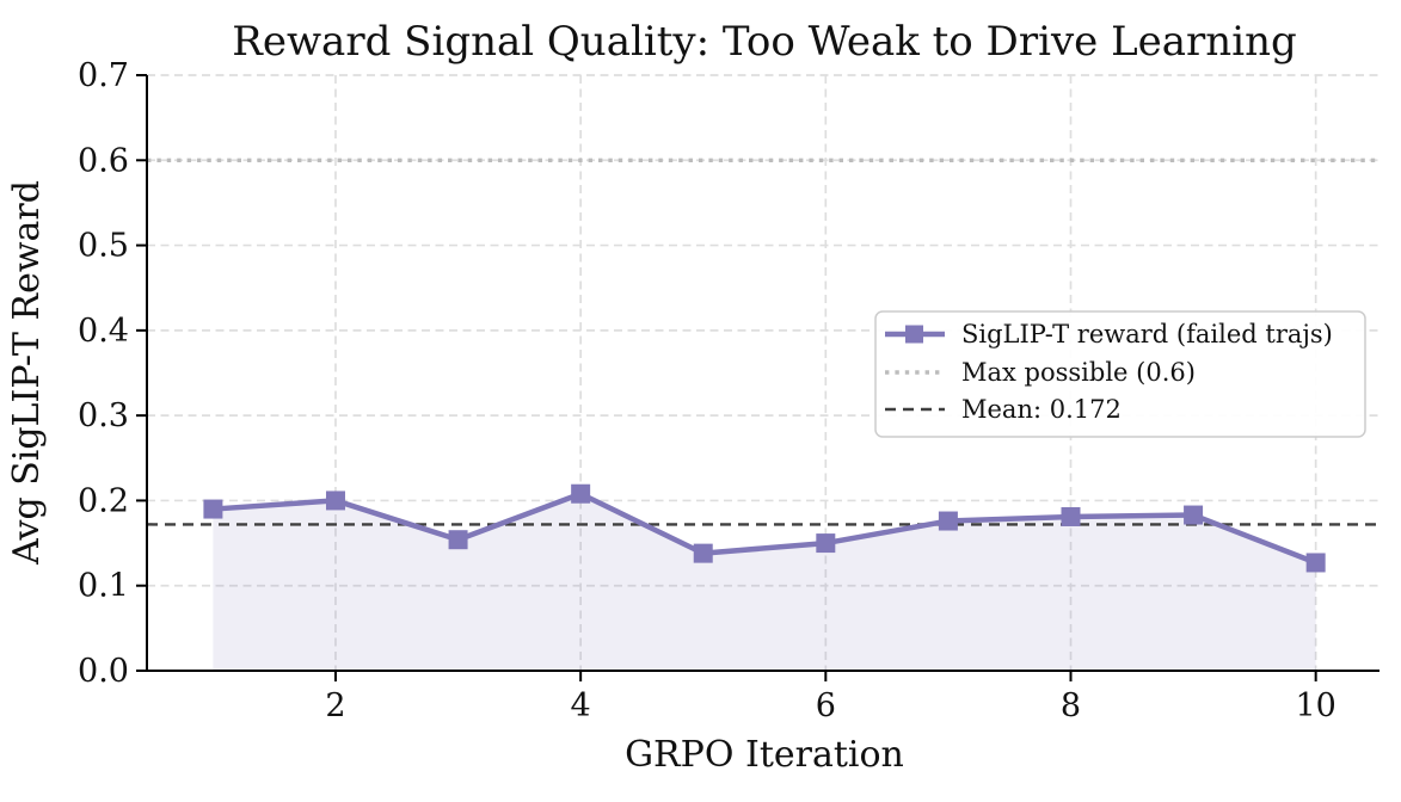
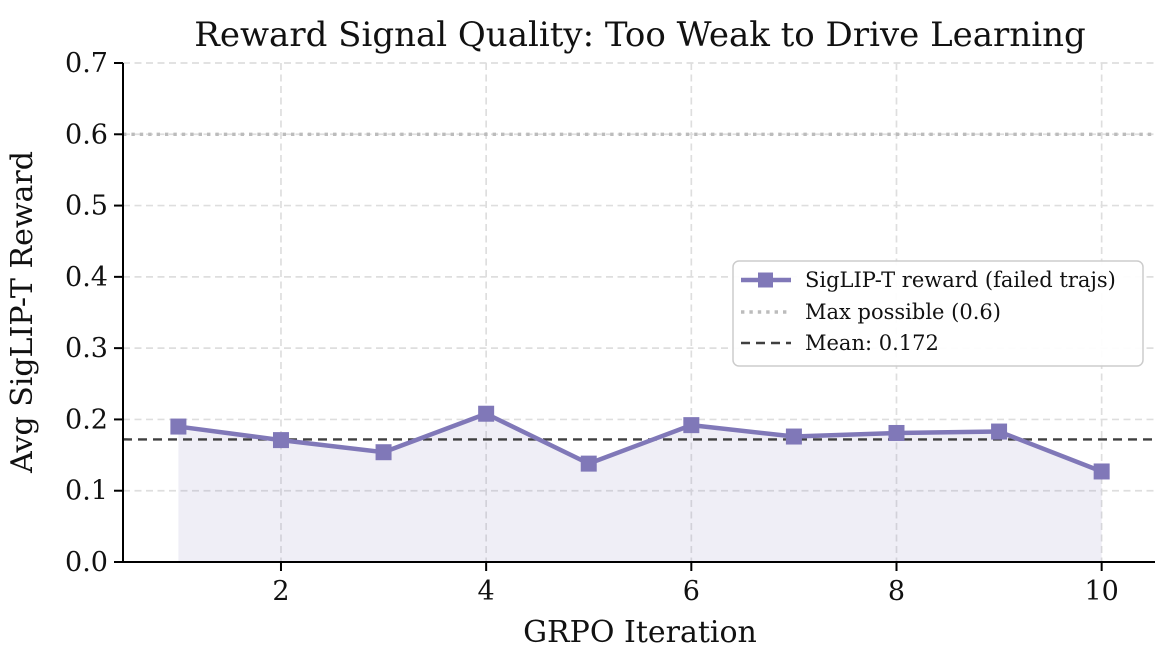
2: 0.20 -> 0.17
6: 0.15 -> 0.19
